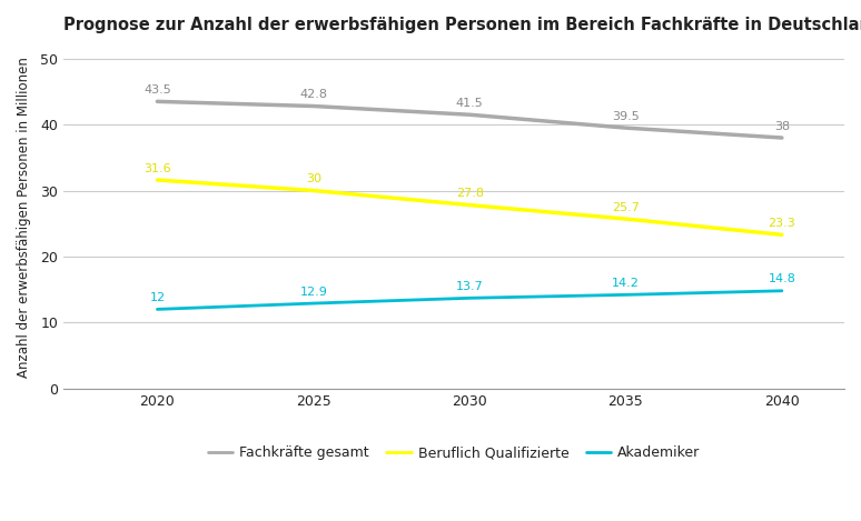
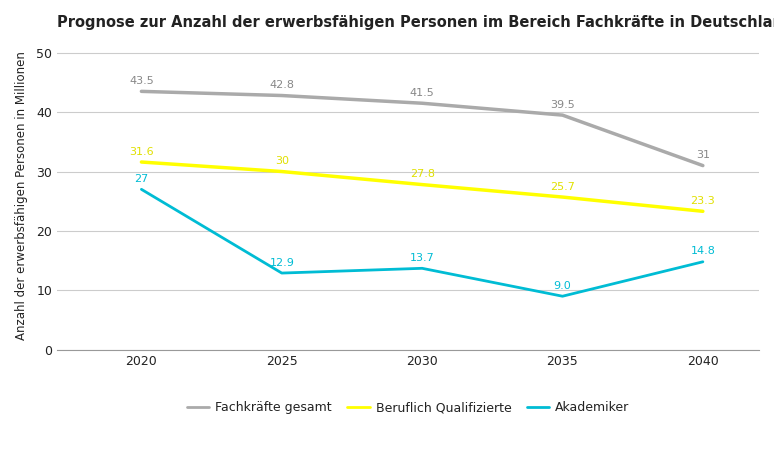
Akademiker/2020: 12 -> 27
Akademiker/2035: 14.2 -> 9.0
Fachkräfte gesamt/2040: 38 -> 31
